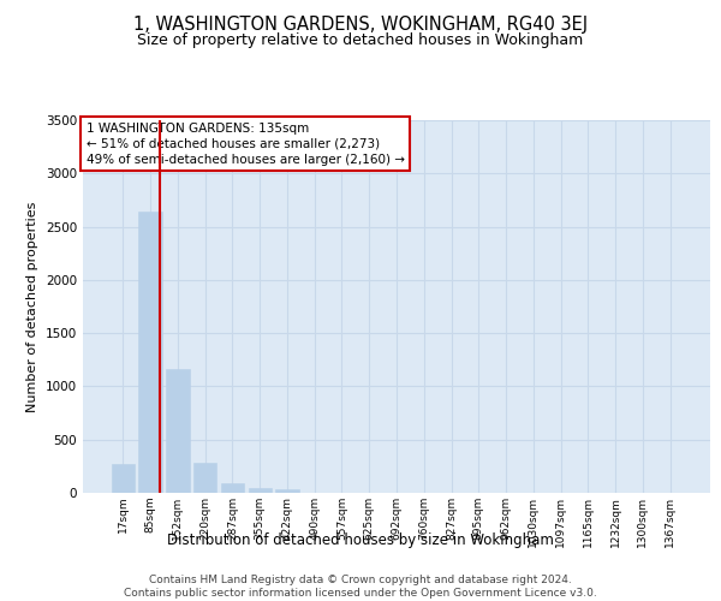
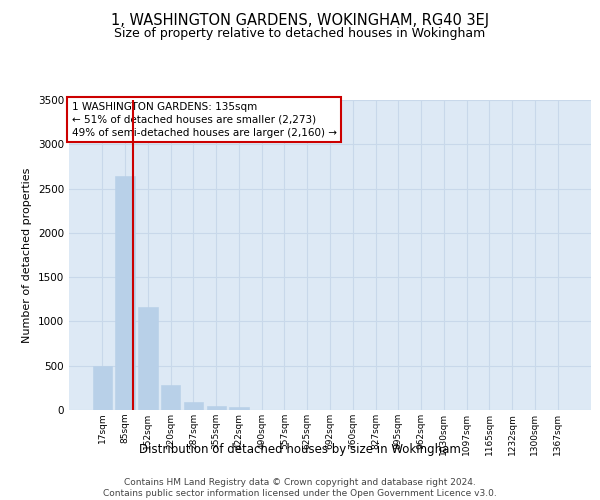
17sqm: 280 -> 500
